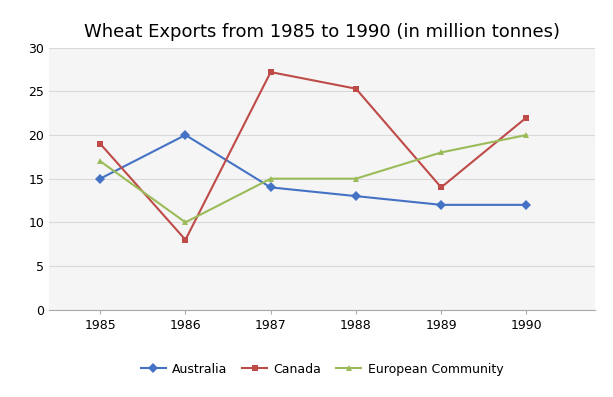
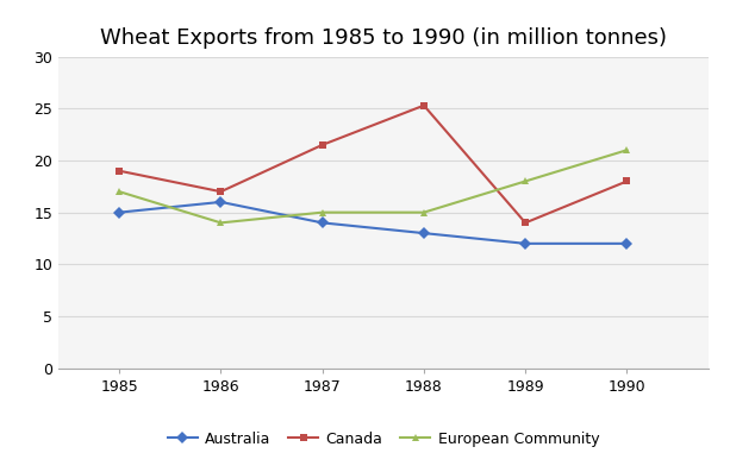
Australia/1986: 20 -> 16
Canada/1986: 8.0 -> 17.0
European Community/1986: 10 -> 14
Canada/1987: 27.2 -> 21.5
Canada/1990: 22.0 -> 18.0
European Community/1990: 20 -> 21
